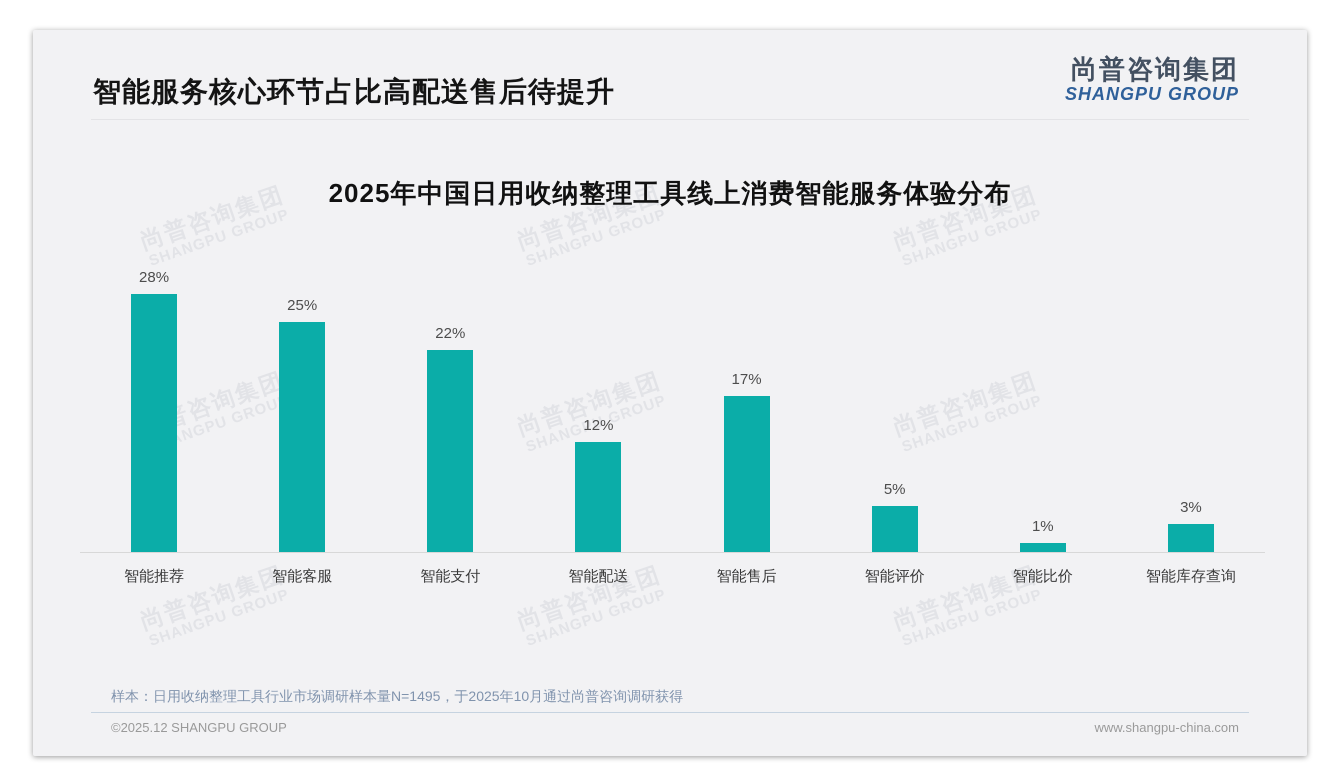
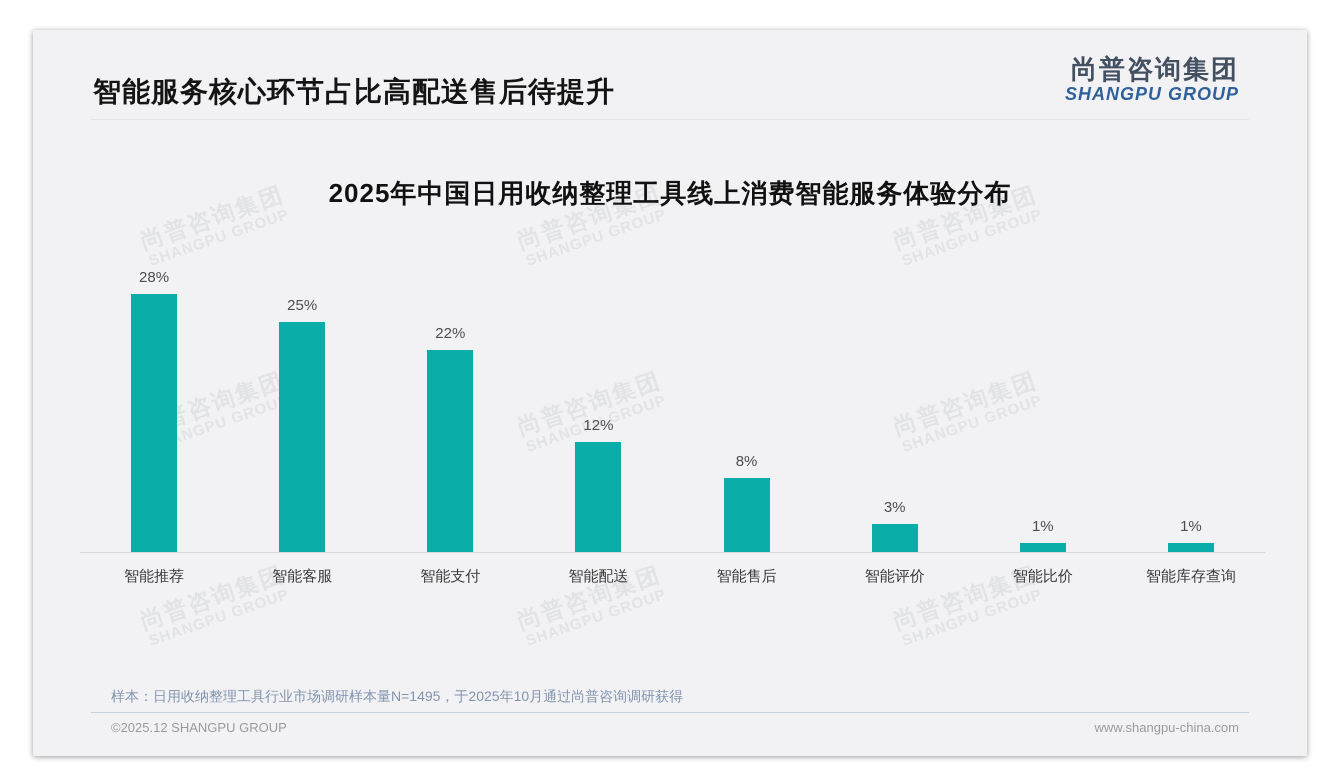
智能售后: 17% -> 8%
智能评价: 5% -> 3%
智能库存查询: 3% -> 1%
